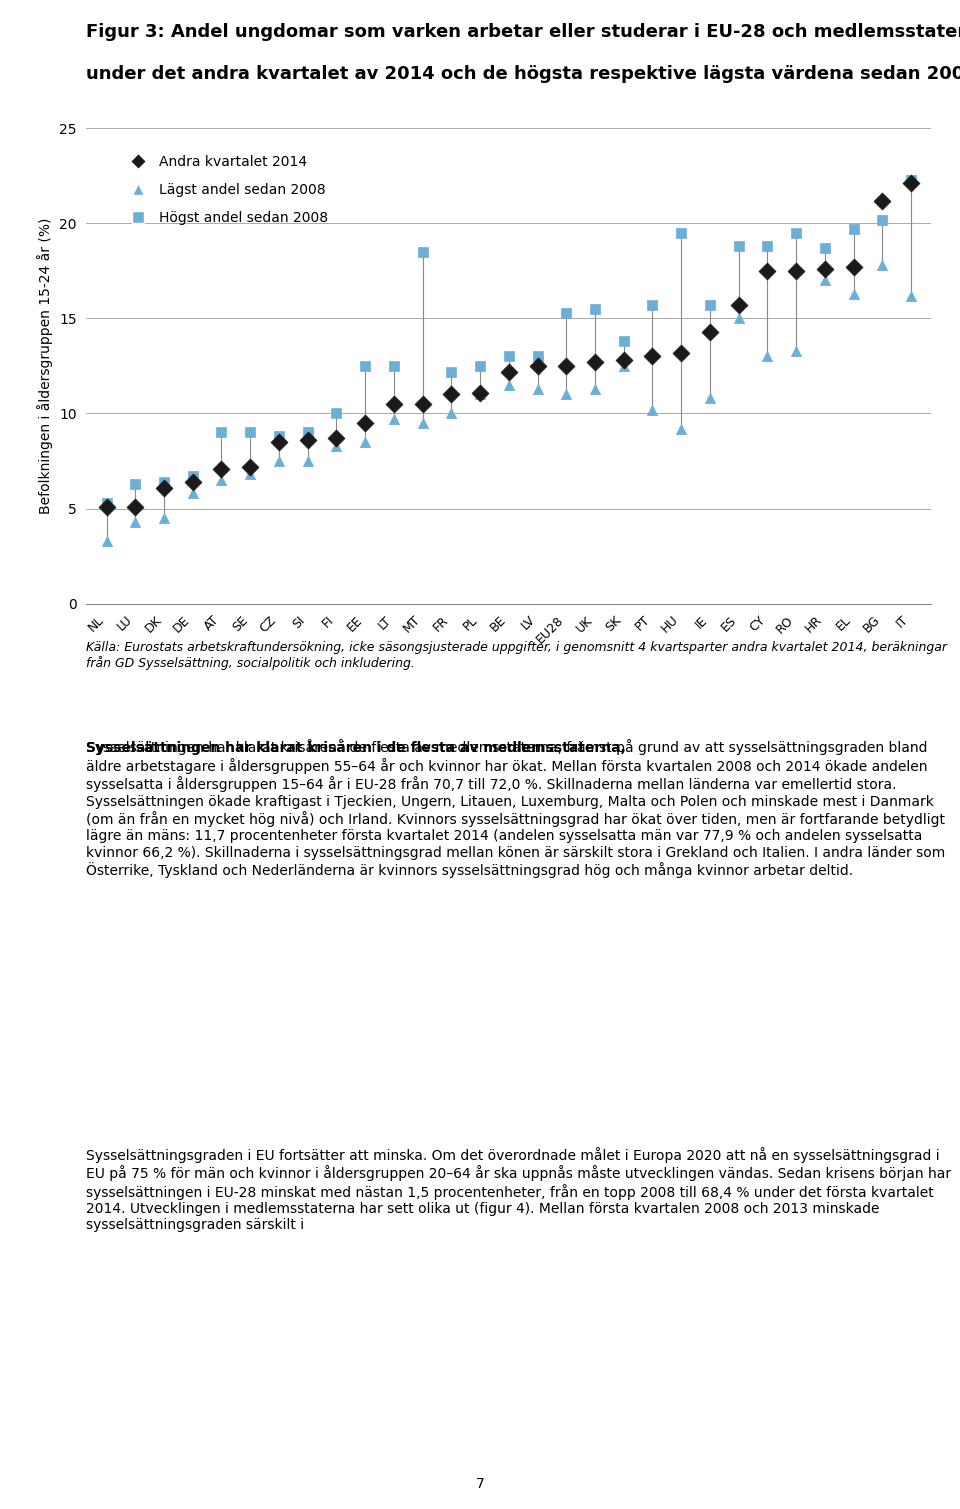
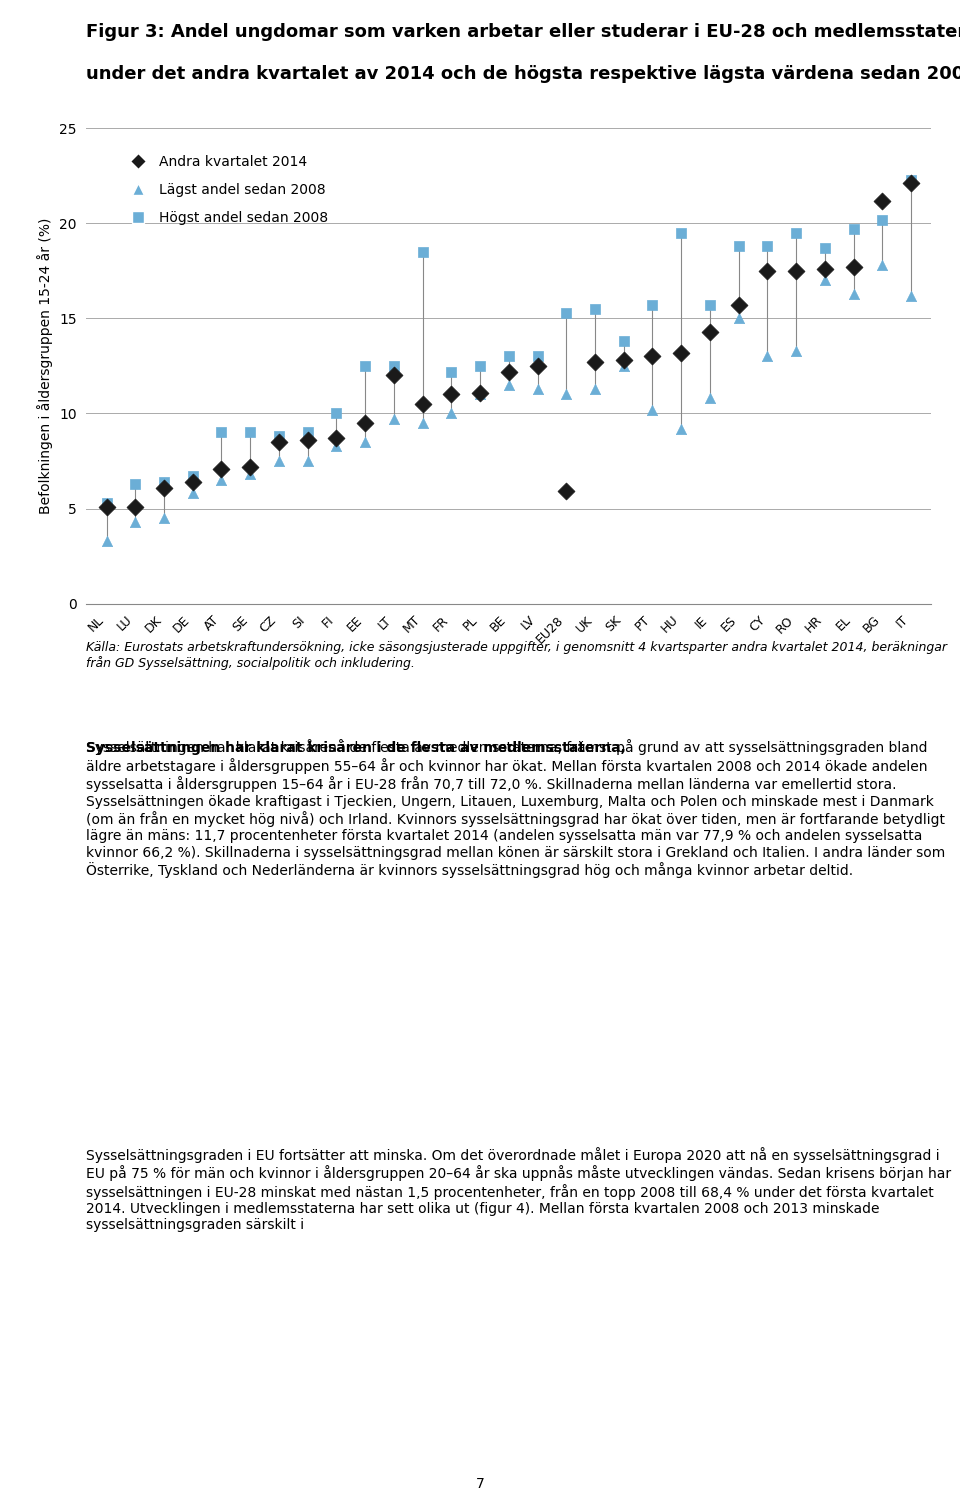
Andra kvartalet 2014/LT: 10.5 -> 12.0
Andra kvartalet 2014/EU28: 12.5 -> 5.9
